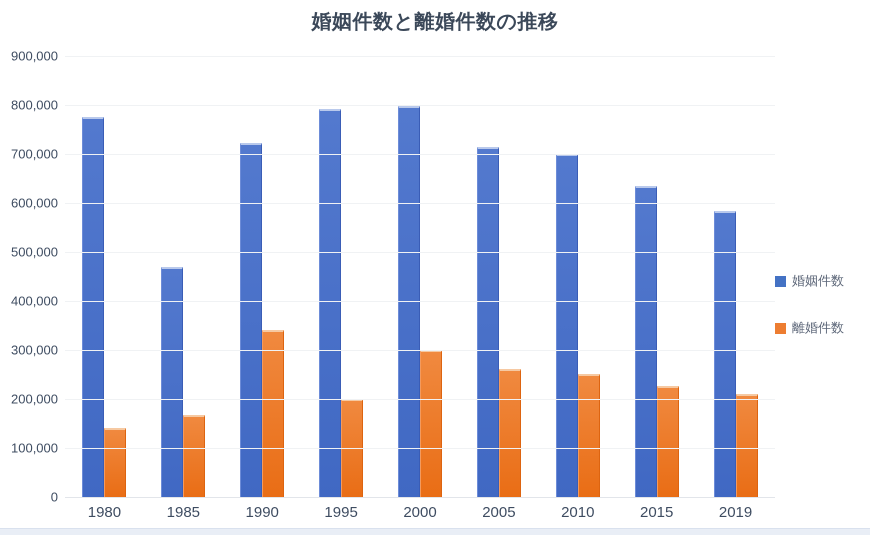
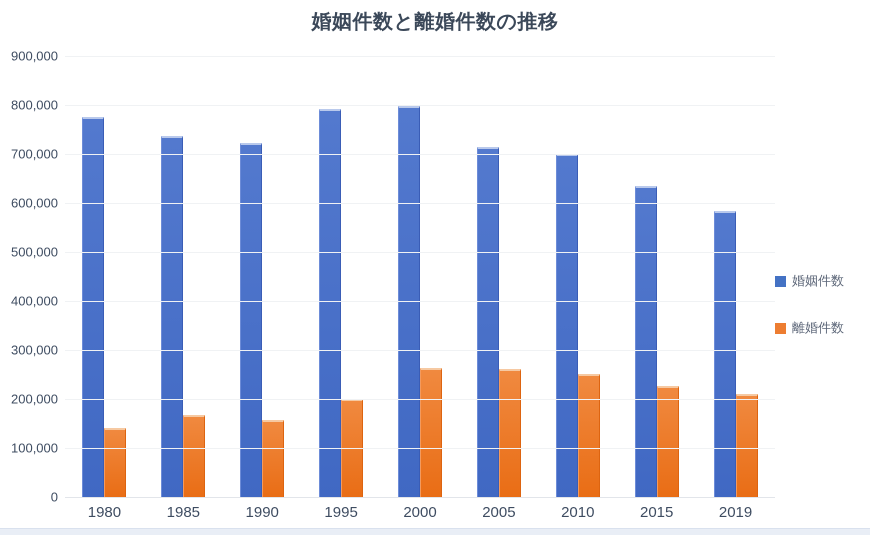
婚姻件数/1985: 470000 -> 740000
離婚件数/1990: 340000 -> 160000
離婚件数/2000: 300000 -> 260000
